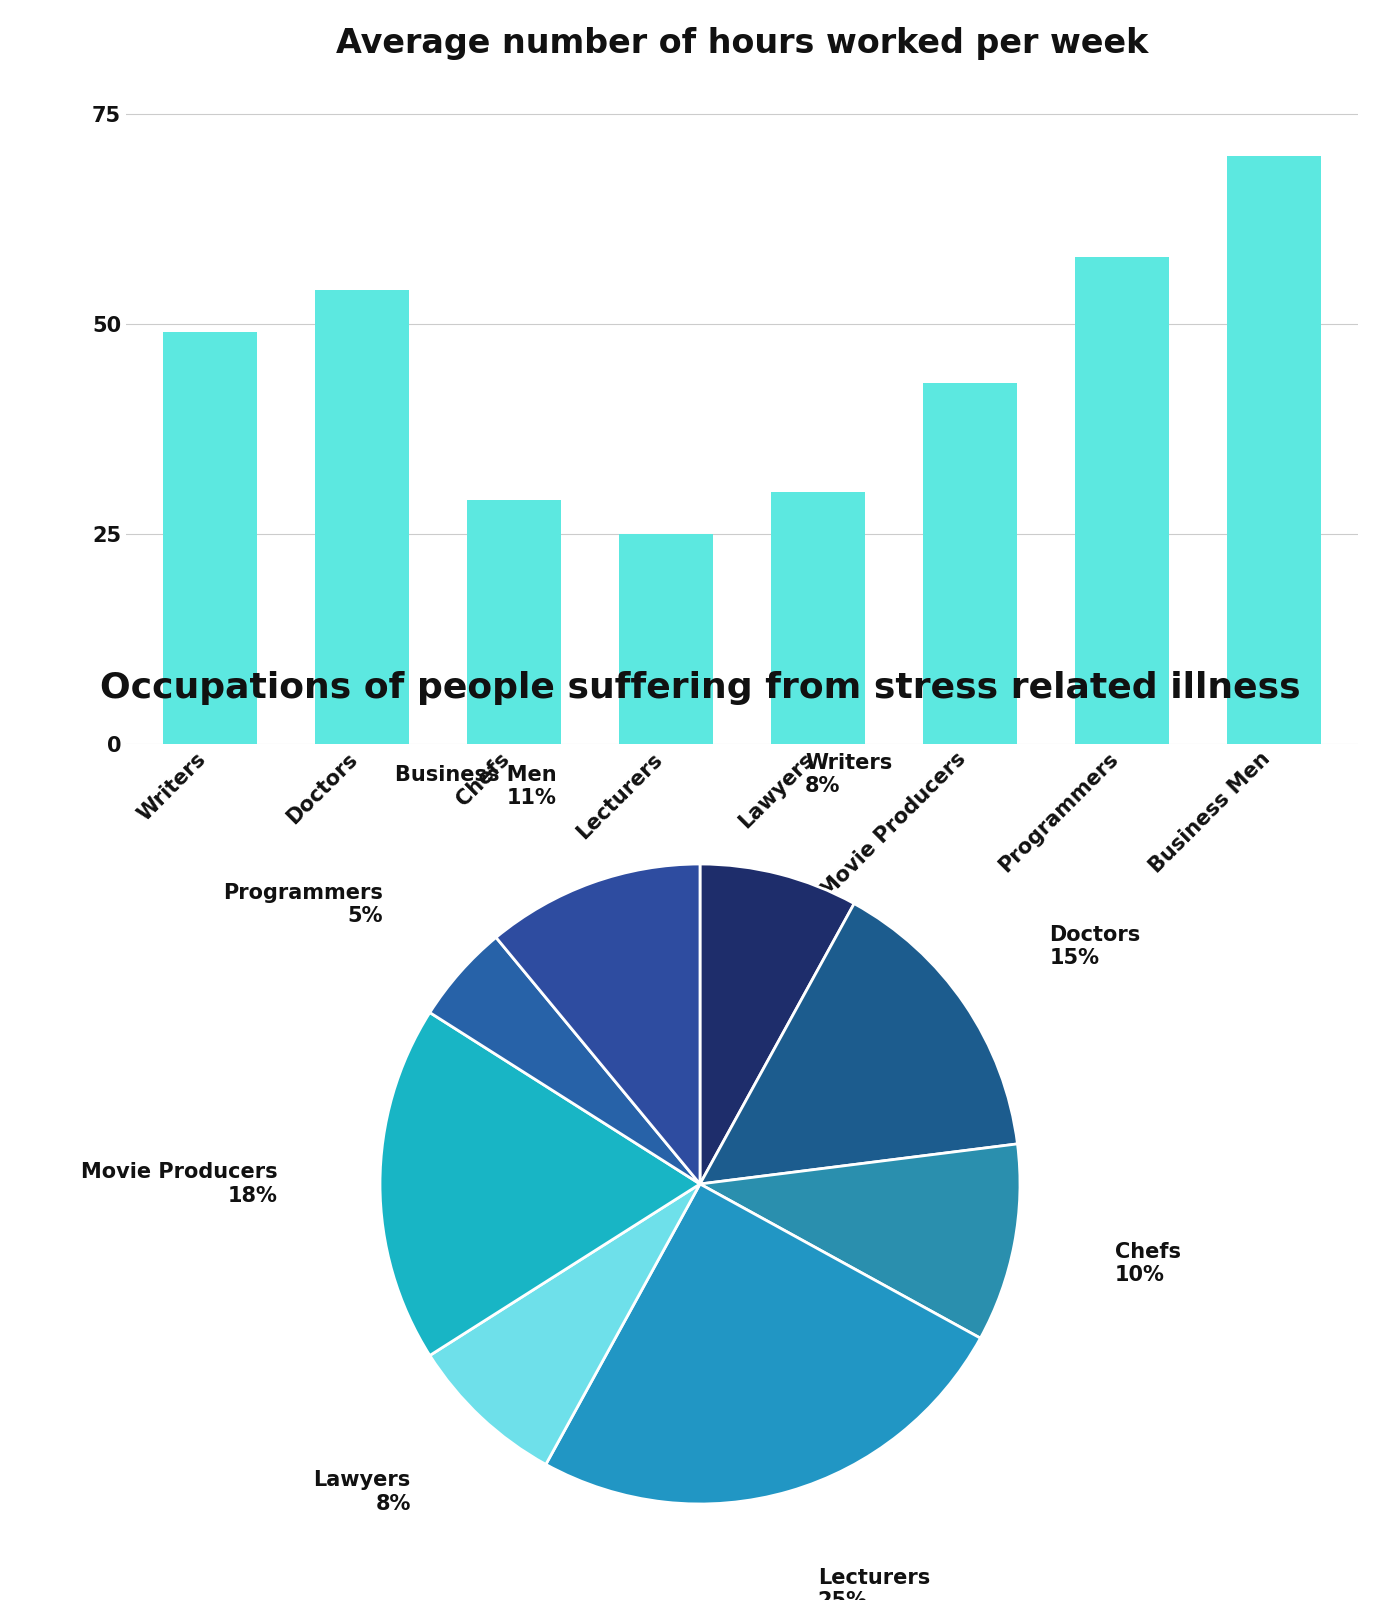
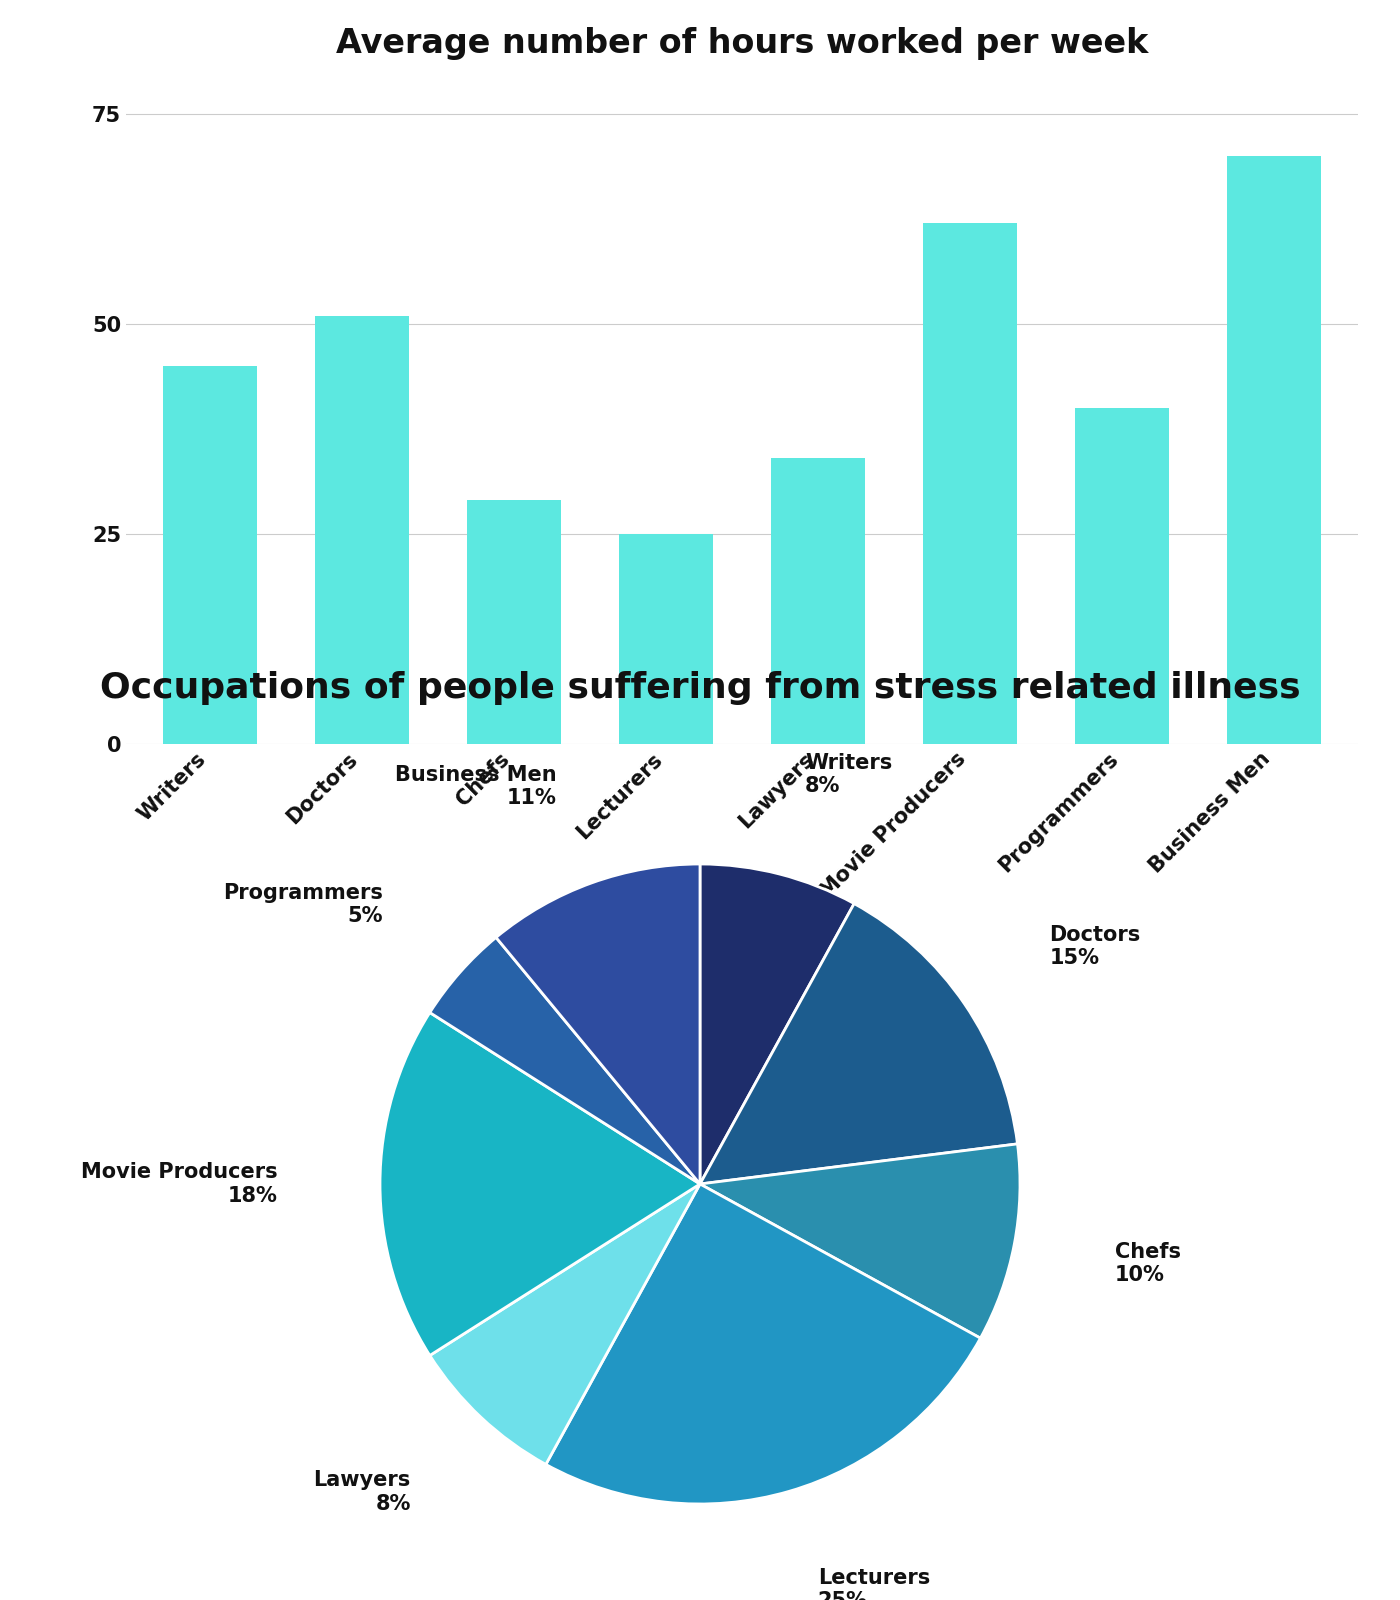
Writers: 49 -> 45
Doctors: 54 -> 51
Lawyers: 30 -> 34
Movie Producers: 43 -> 62
Programmers: 58 -> 40
